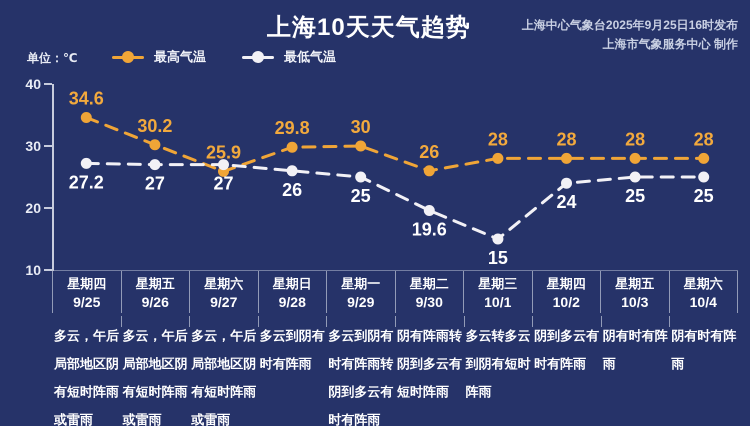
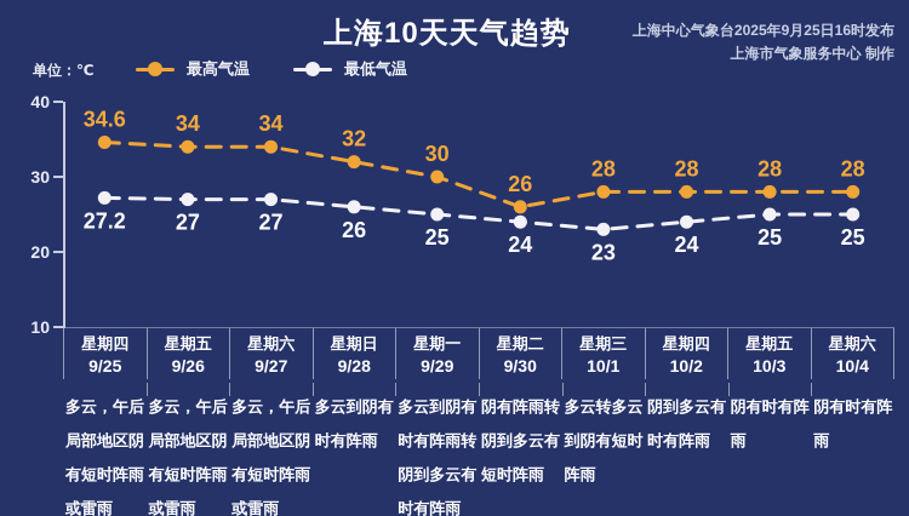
最高气温/星期五 9/26: 30.2 -> 34
最高气温/星期六 9/27: 25.9 -> 34
最高气温/星期日 9/28: 29.8 -> 32
最低气温/星期二 9/30: 19.6 -> 24
最低气温/星期三 10/1: 15 -> 23
